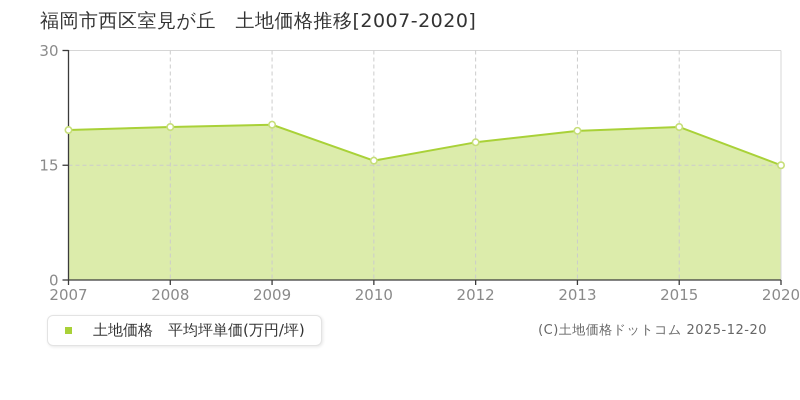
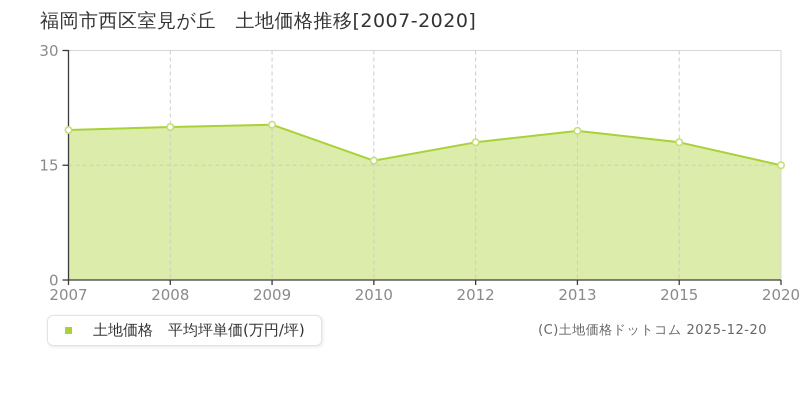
2015: 20 -> 18
